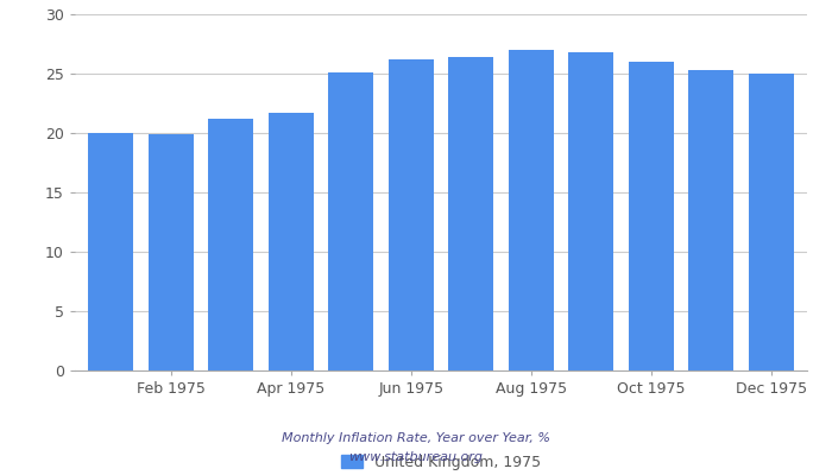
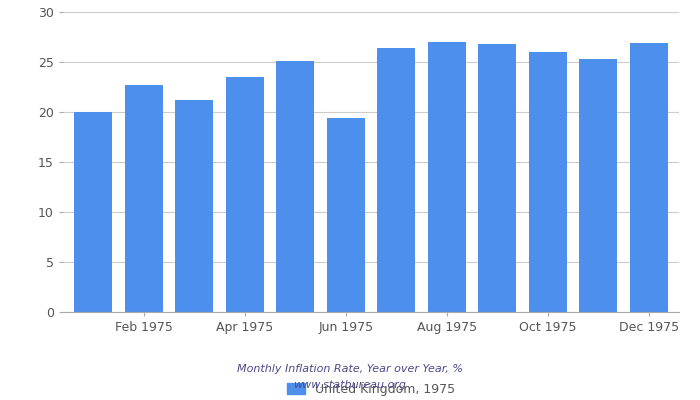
Feb 1975: 19.9 -> 22.7
Apr 1975: 21.7 -> 23.5
Jun 1975: 26.2 -> 19.4
Dec 1975: 25.0 -> 26.9
